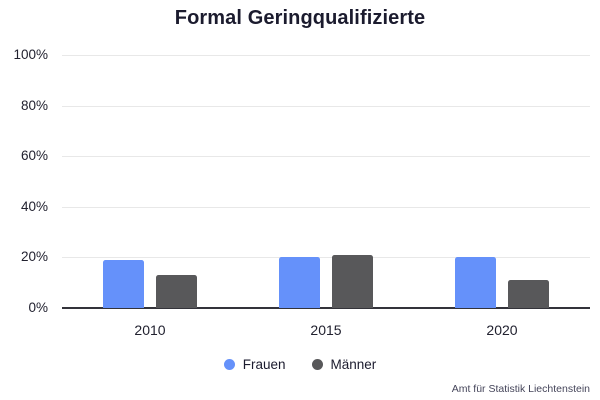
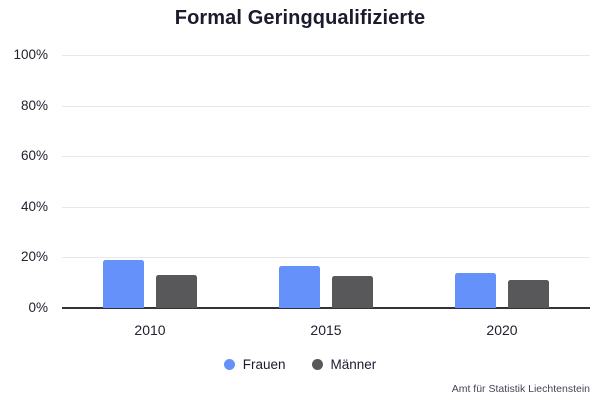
Frauen/2015: 20% -> 16%
Männer/2015: 21% -> 12%
Frauen/2020: 20% -> 14%
